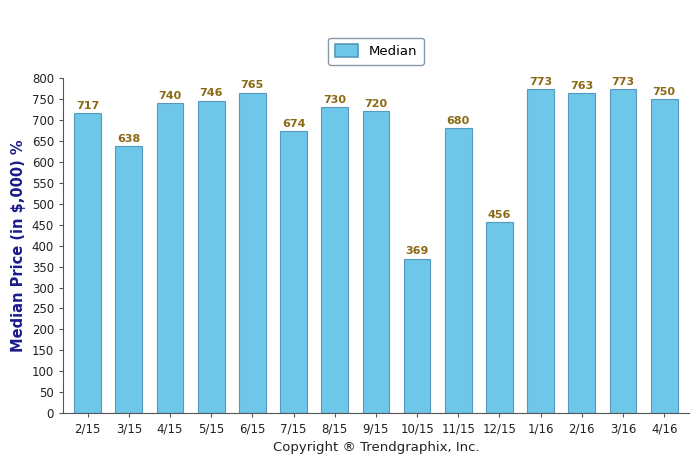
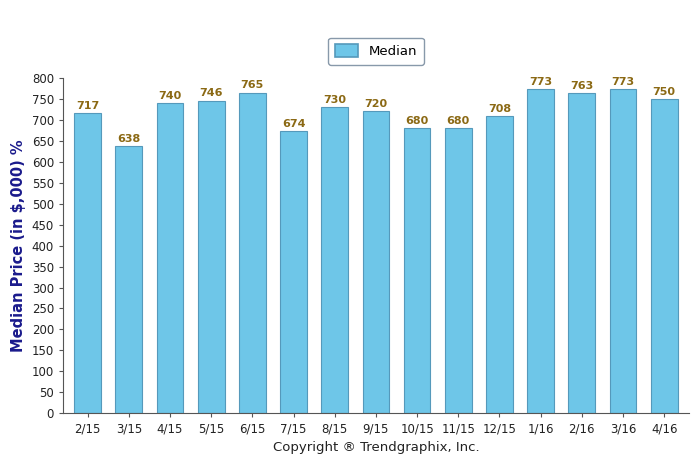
10/15: 369 -> 680
12/15: 456 -> 708
